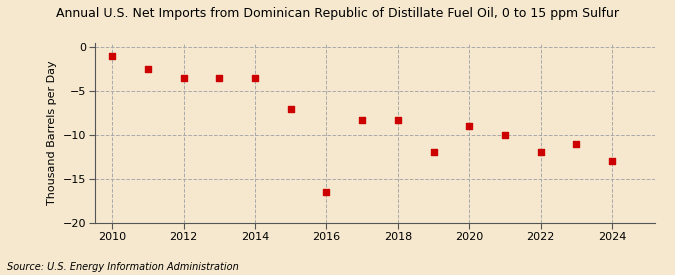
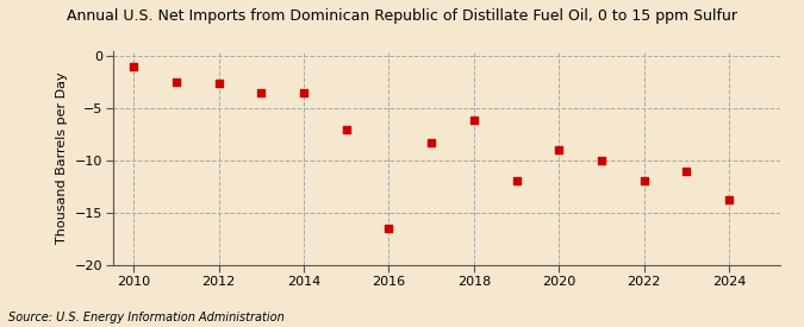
2012: -3.5 -> -2.6
2018: -8.3 -> -6.2
2024: -13.0 -> -13.8
